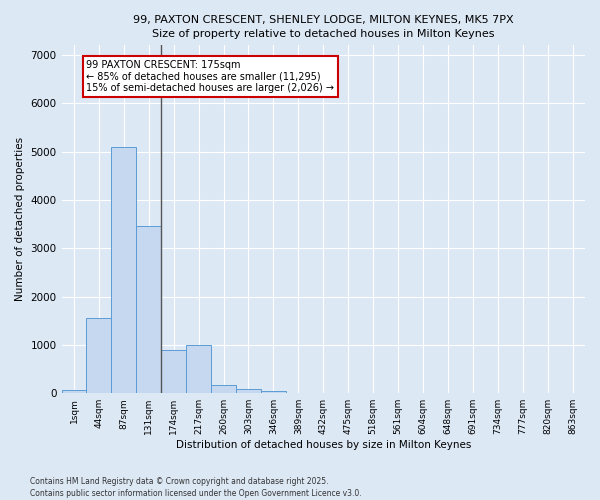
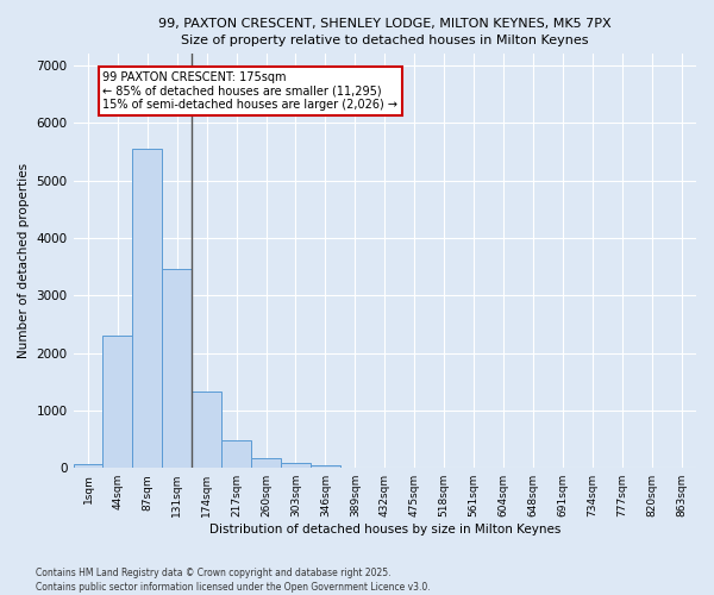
44sqm: 1550 -> 2300
87sqm: 5100 -> 5550
174sqm: 900 -> 1320
217sqm: 1000 -> 470
